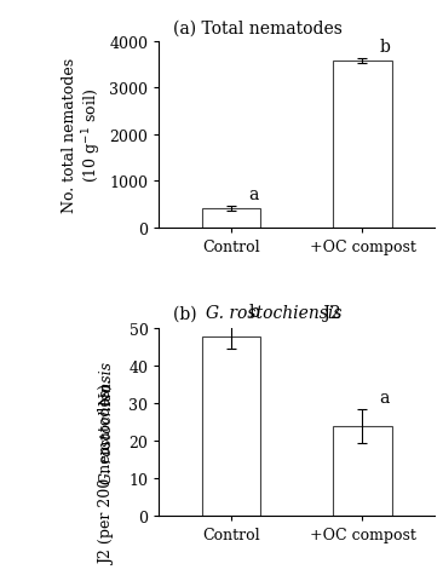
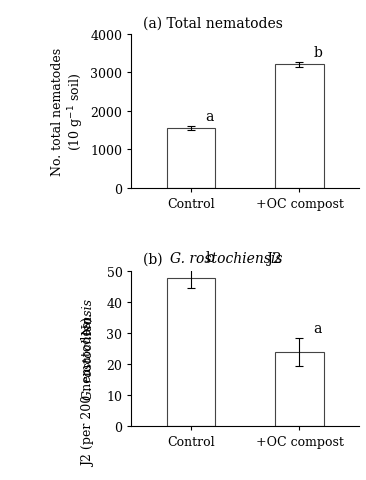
(a) Total nematodes/Control: 420 -> 1550
(a) Total nematodes/+OC compost: 3580 -> 3200
